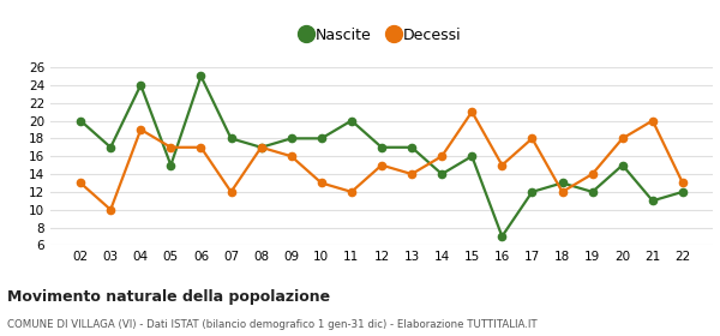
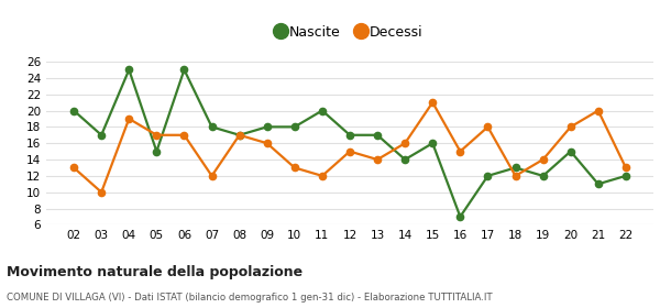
Nascite/04: 24 -> 25
